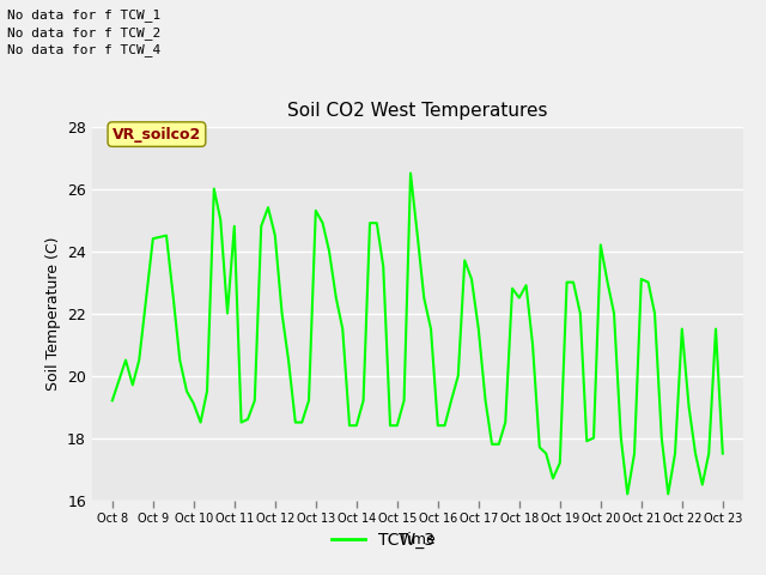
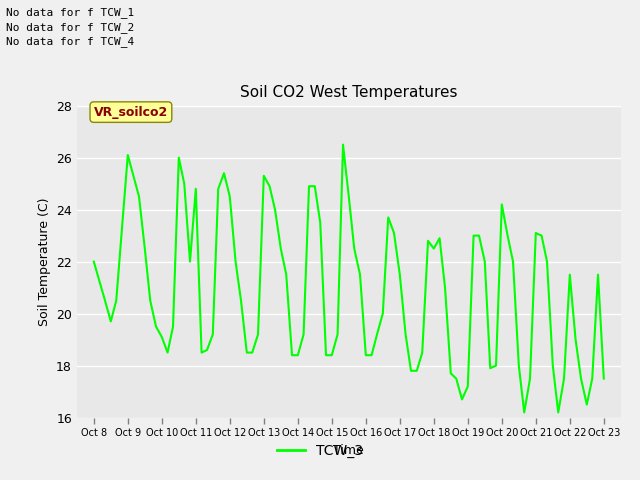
Oct 8: 19.2 -> 22.0
Oct 9: 24.4 -> 26.1
